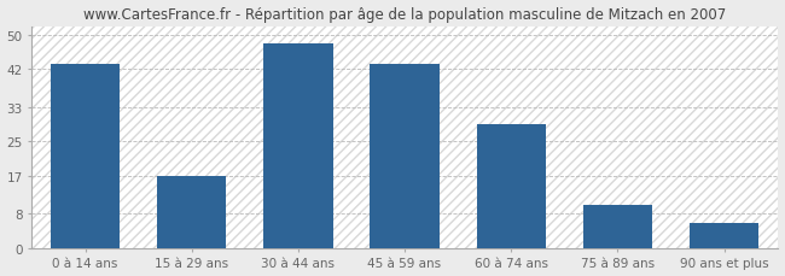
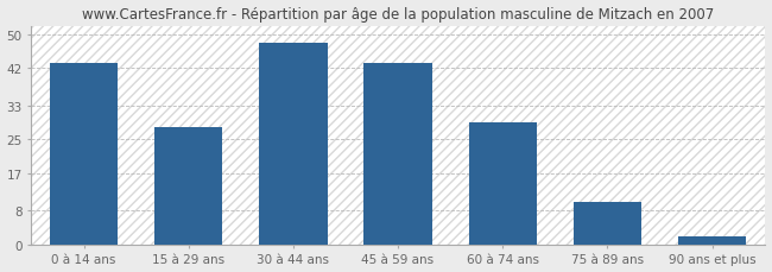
15 à 29 ans: 17 -> 28
90 ans et plus: 6 -> 2
